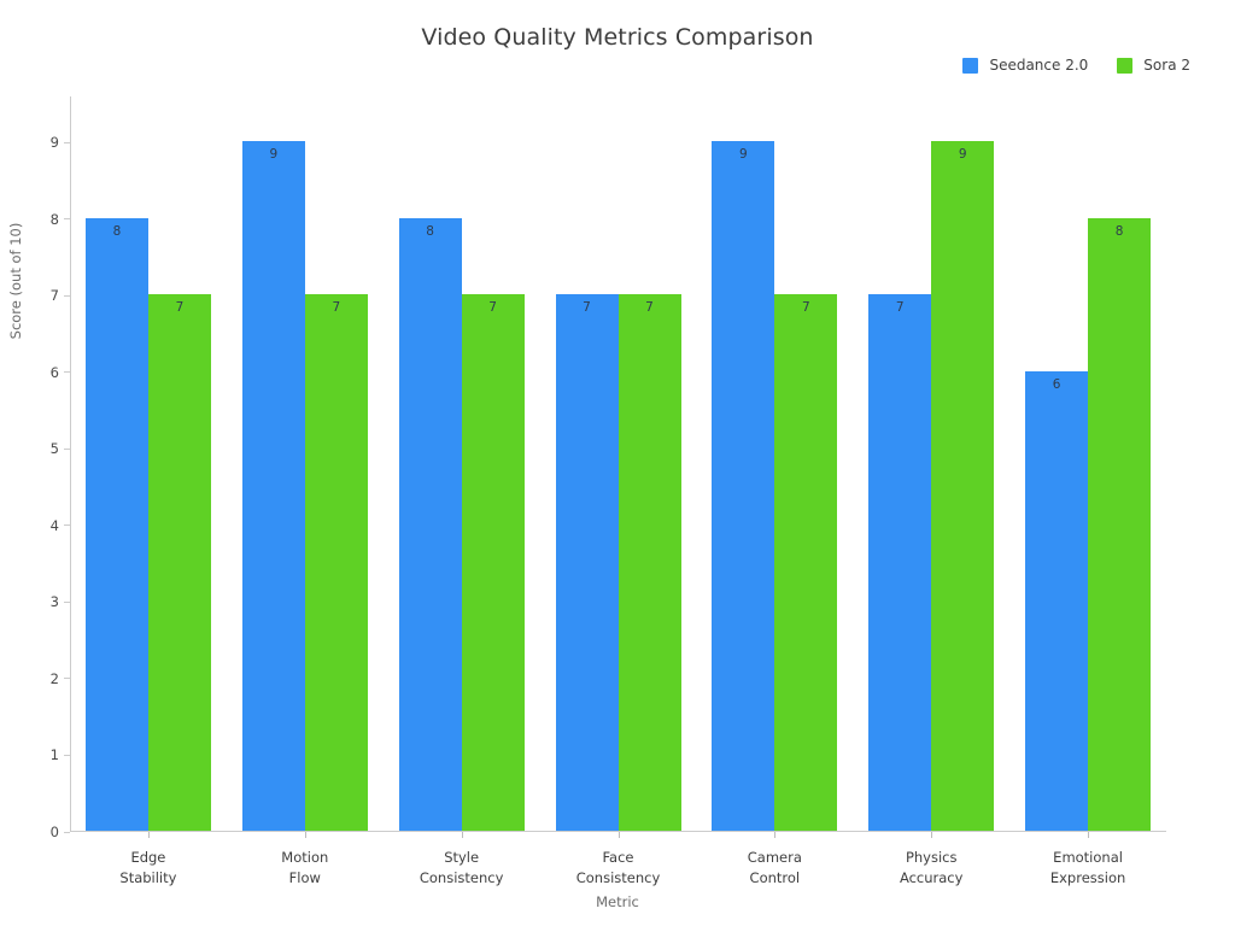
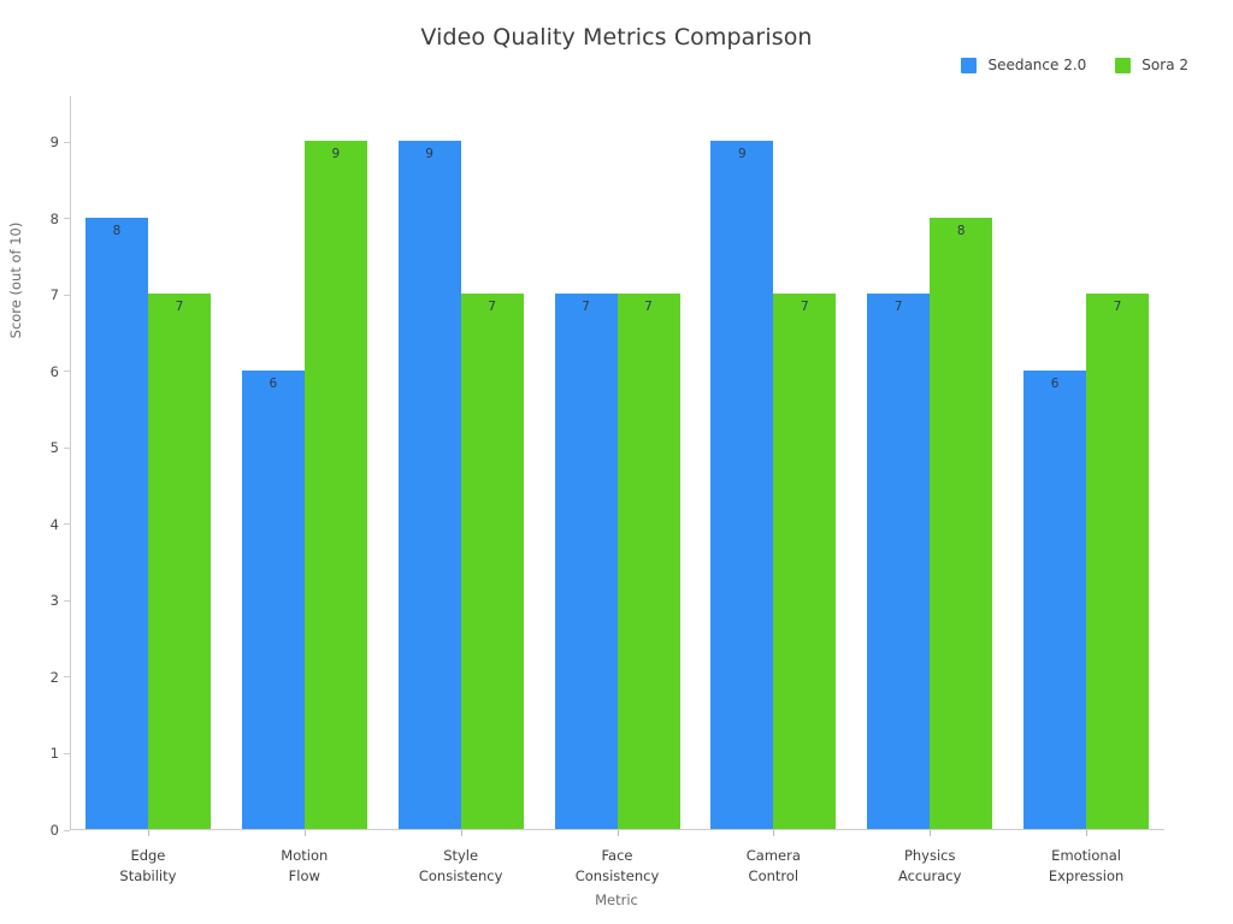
Seedance 2.0/Motion Flow: 9 -> 6
Sora 2/Motion Flow: 7 -> 9
Seedance 2.0/Style Consistency: 8 -> 9
Sora 2/Physics Accuracy: 9 -> 8
Sora 2/Emotional Expression: 8 -> 7
